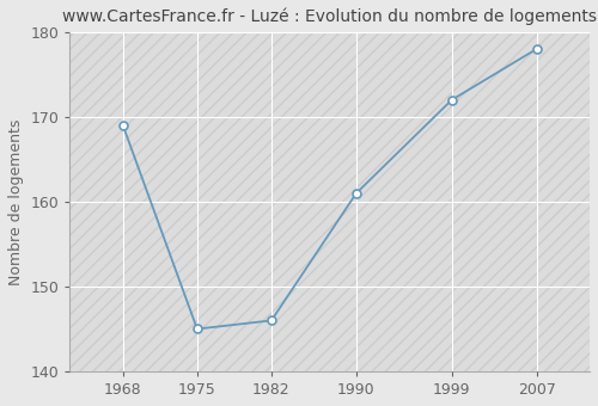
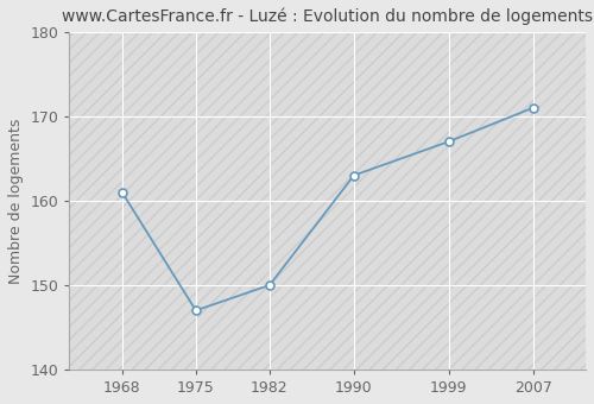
1968: 169 -> 161
1975: 145 -> 147
1982: 146 -> 150
1990: 161 -> 163
1999: 172 -> 167
2007: 178 -> 171
